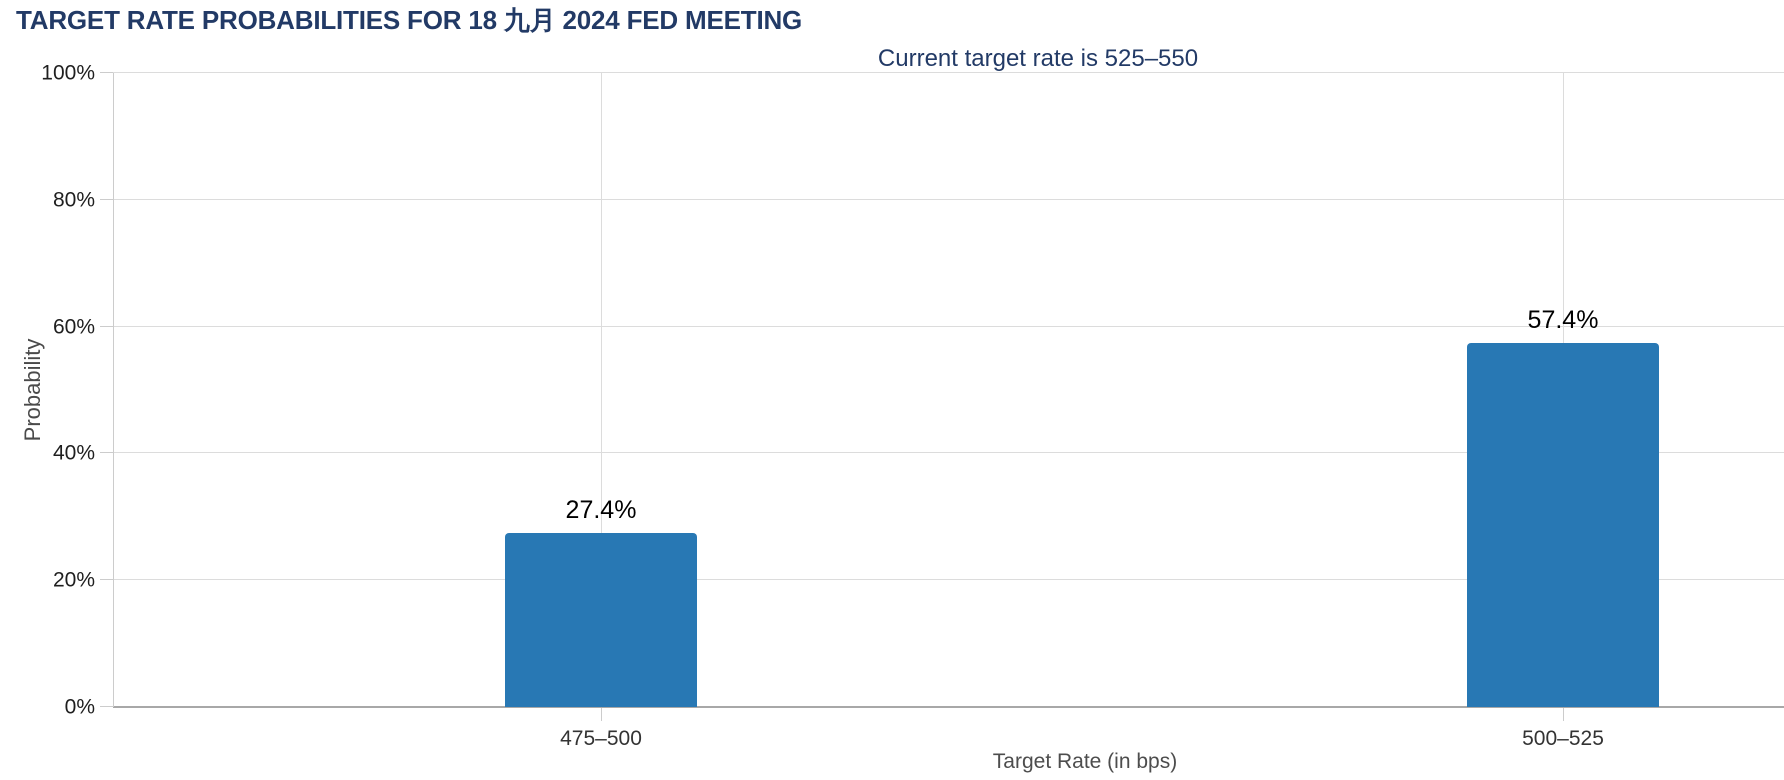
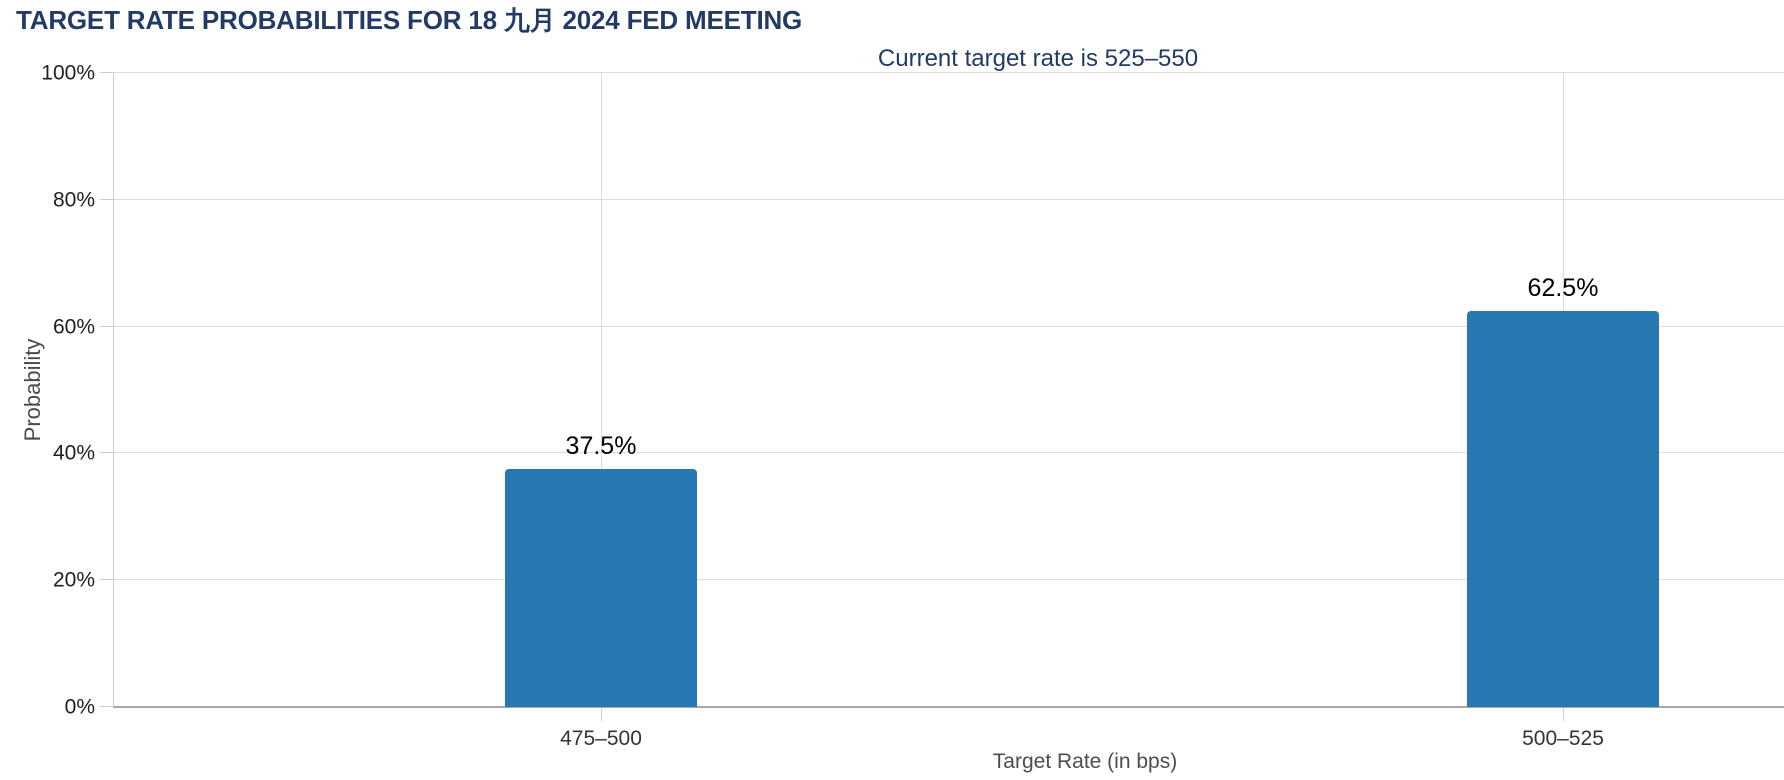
475–500: 27.4% -> 37.5%
500–525: 57.4% -> 62.5%
